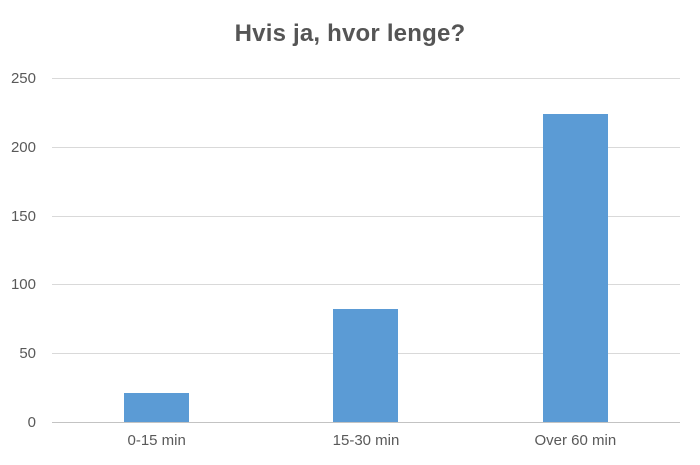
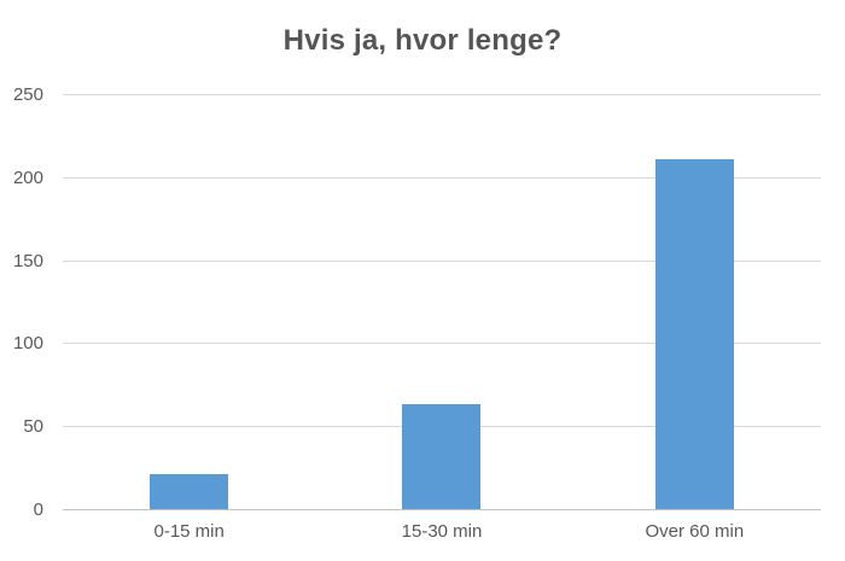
15-30 min: 82 -> 63
Over 60 min: 224 -> 211
